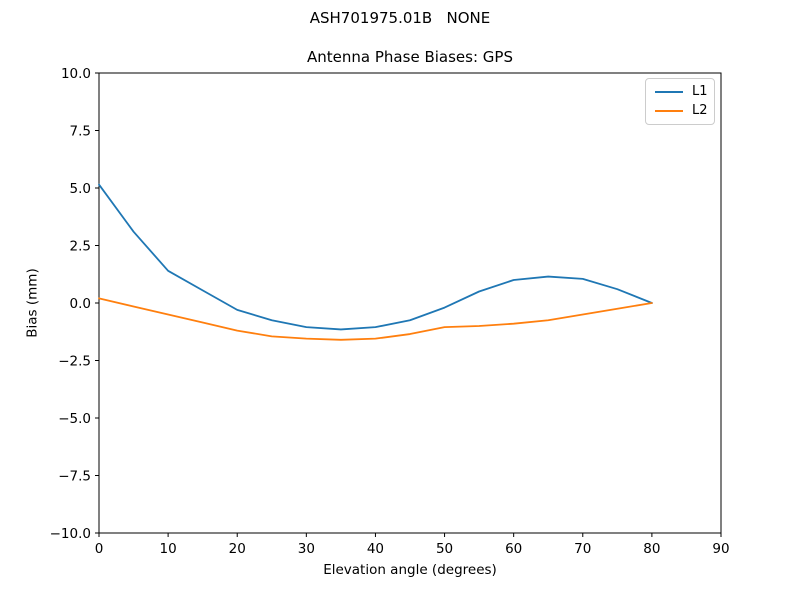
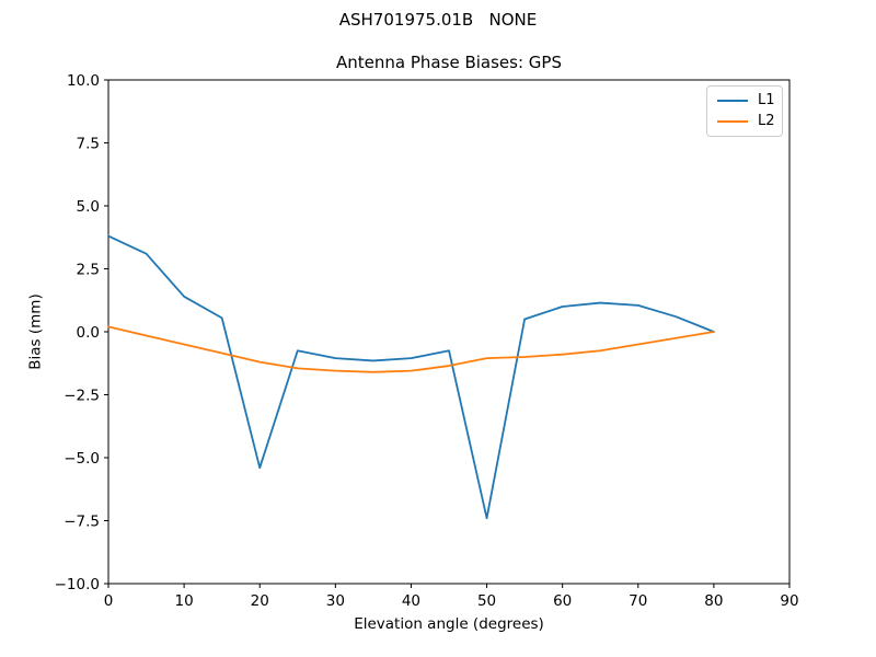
L1/0: 5.2 -> 3.8
L1/20: -0.3 -> -5.4
L1/50: -0.2 -> -7.4
